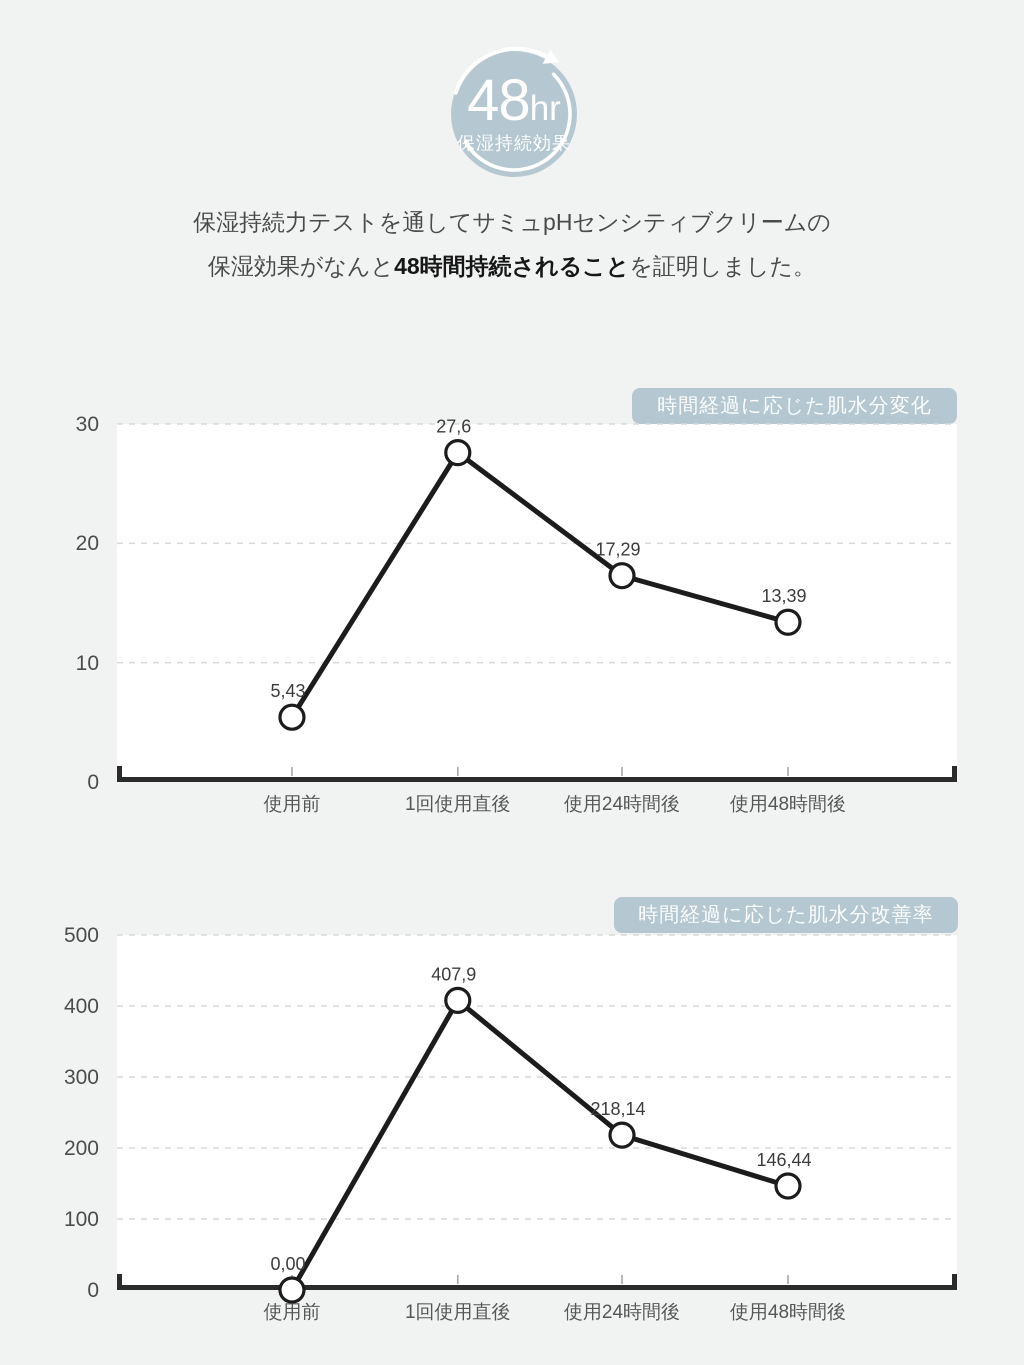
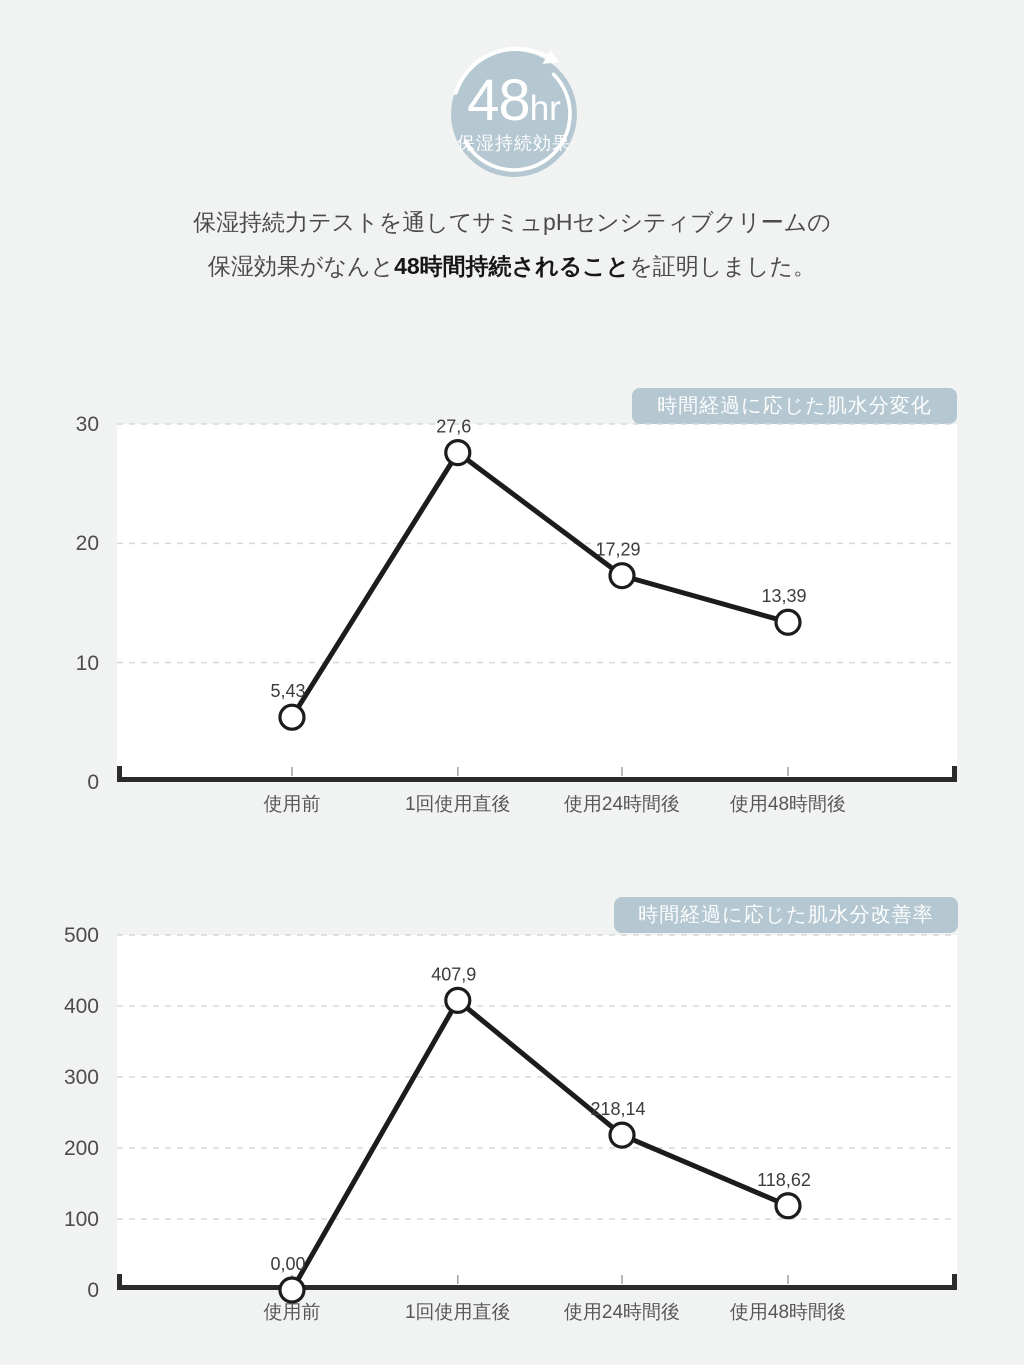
時間経過に応じた肌水分改善率/使用48時間後: 146,44 -> 118,62
